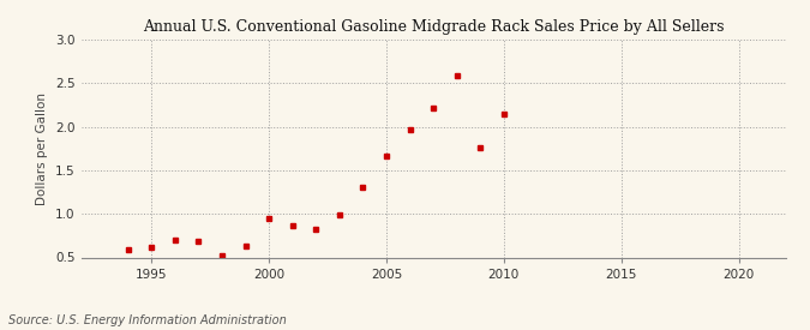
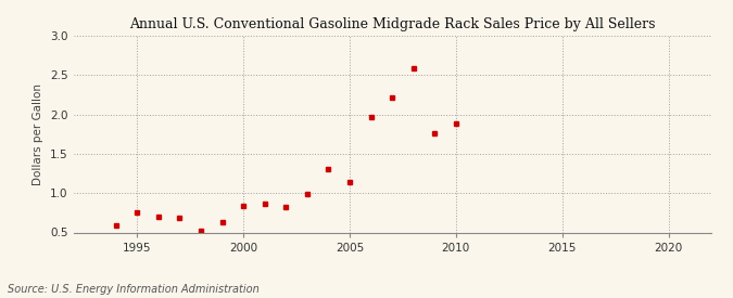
1995: 0.62 -> 0.76
2000: 0.95 -> 0.84
2005: 1.66 -> 1.14
2010: 2.15 -> 1.88
